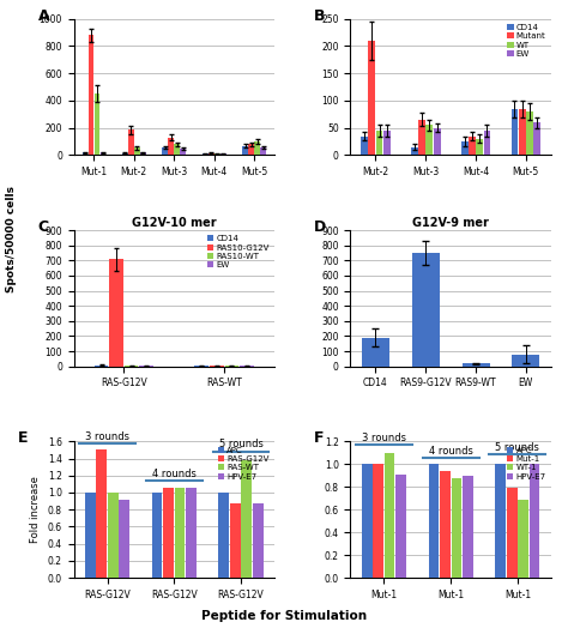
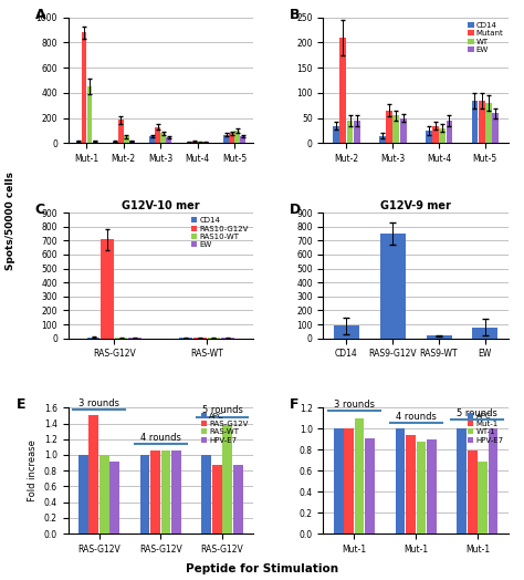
G12V-9 mer/CD14: 190 -> 90
